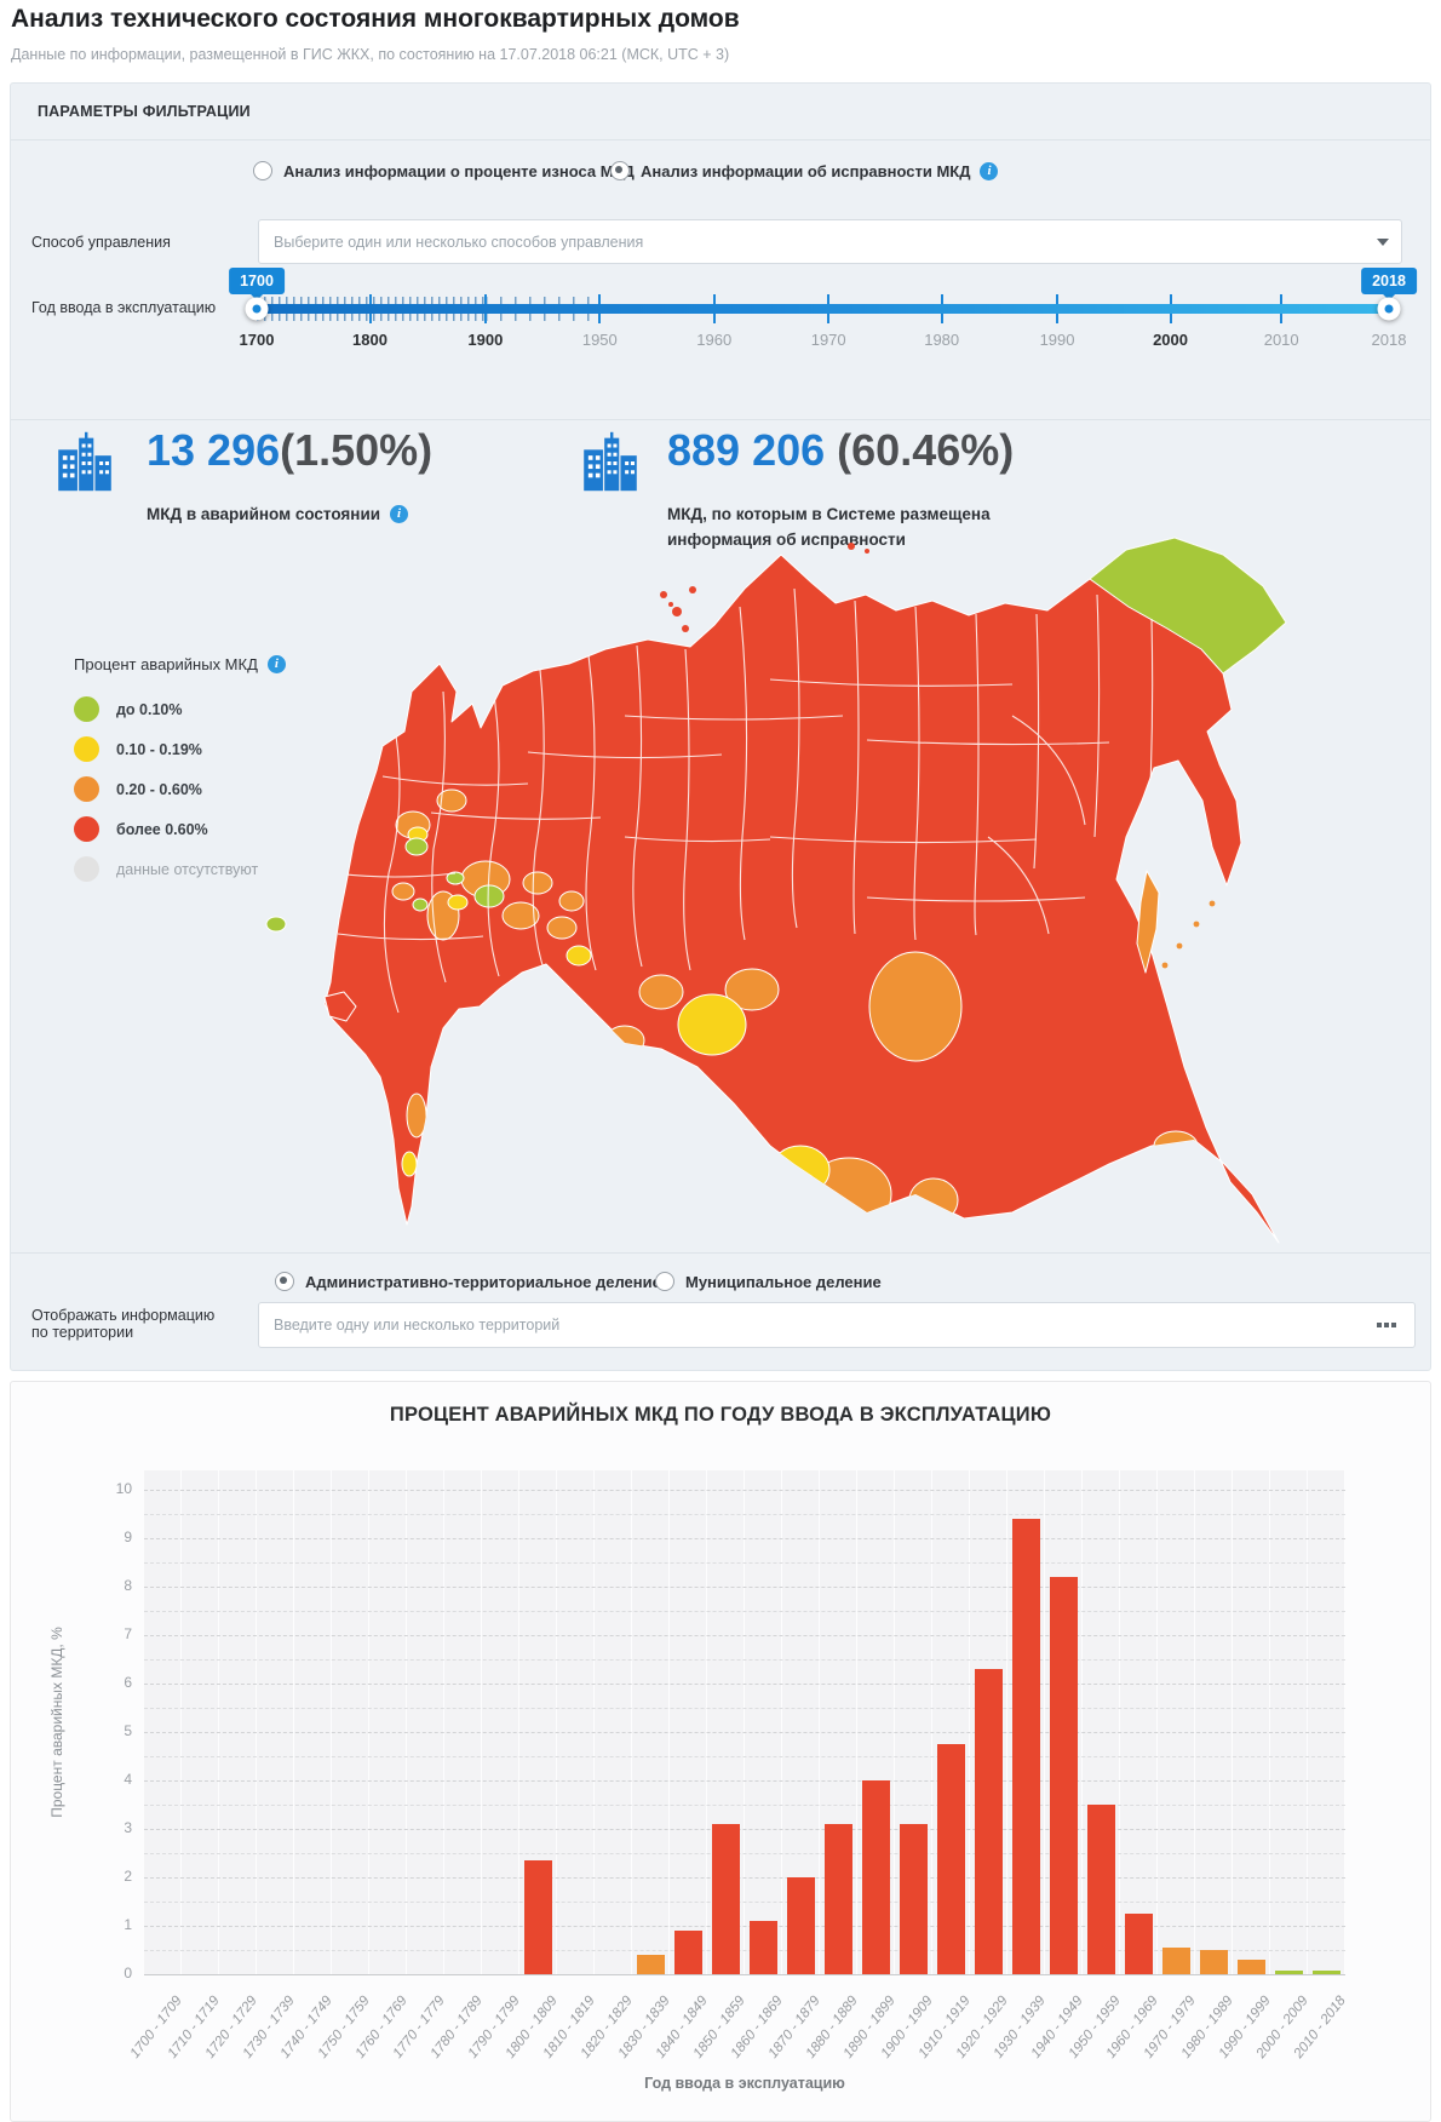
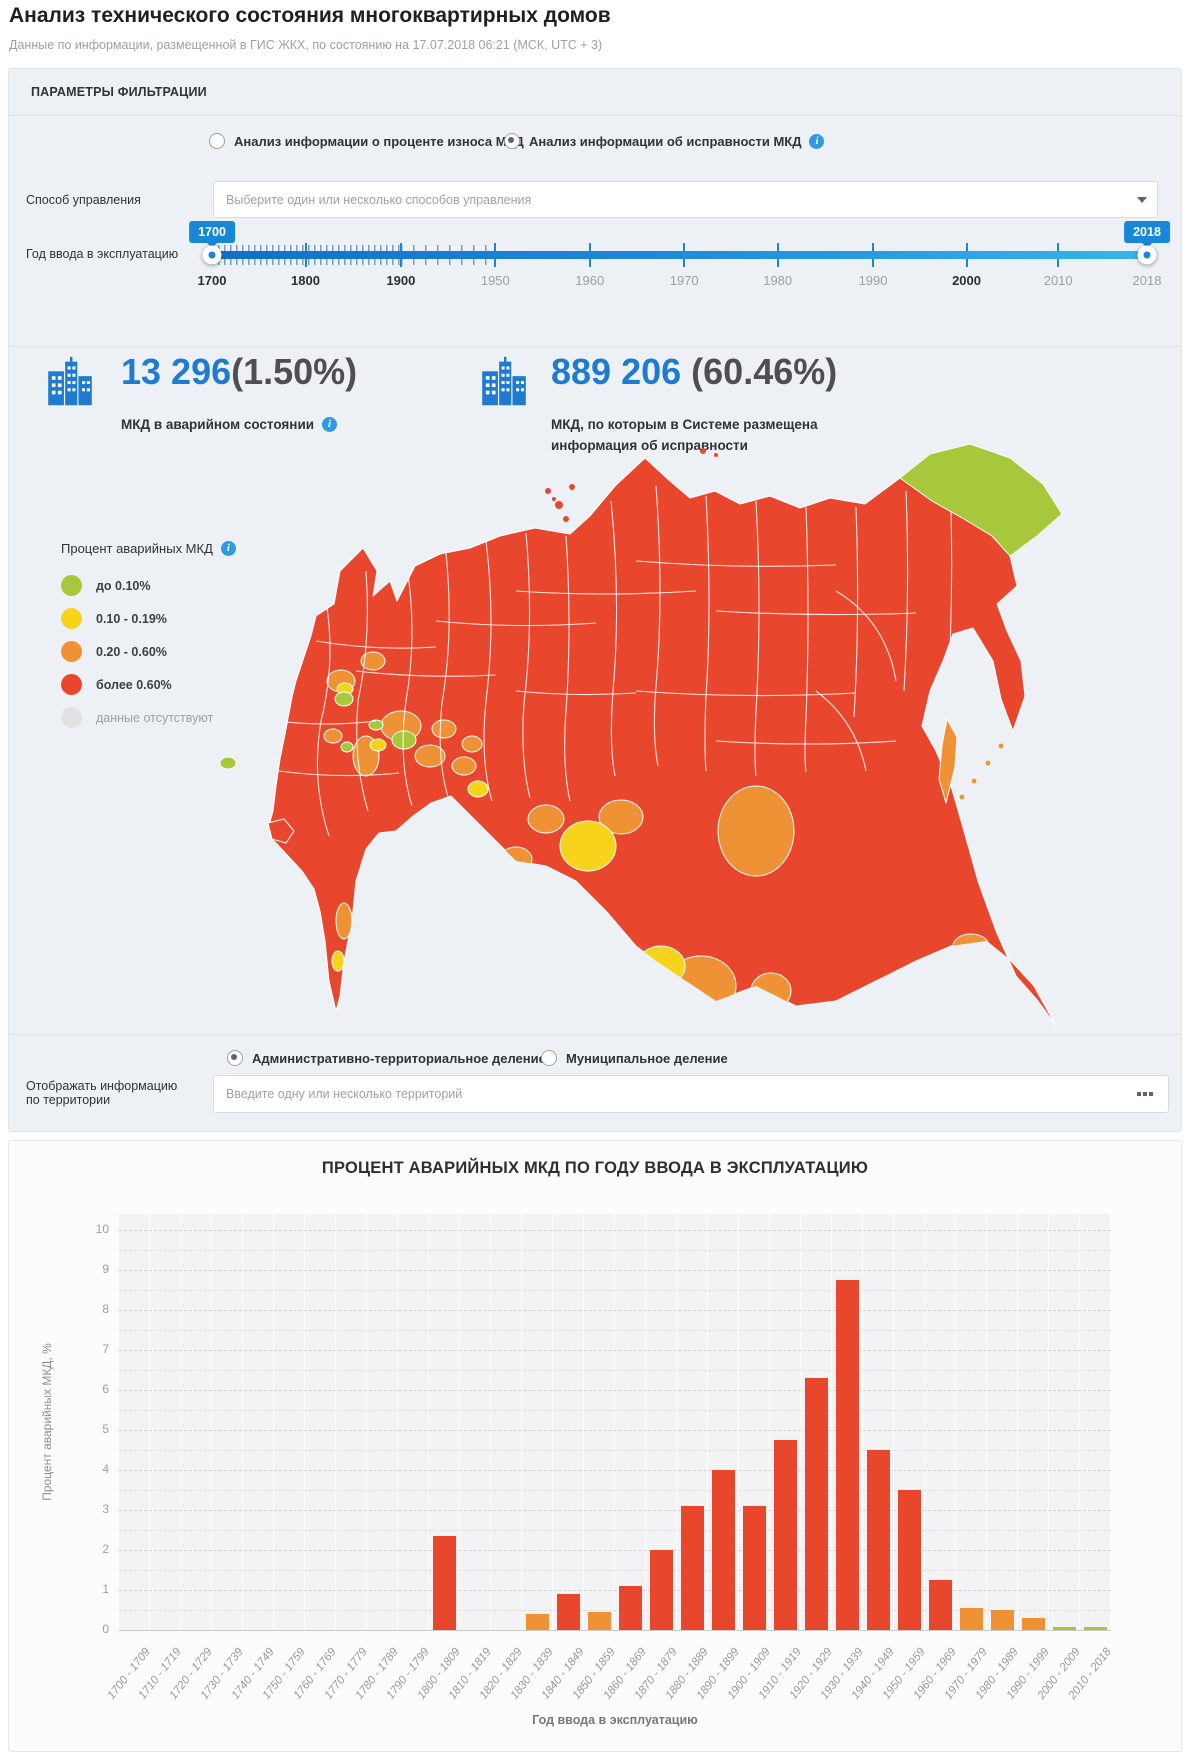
1850 - 1859: 3.1 -> 0.5
1930 - 1939: 9.4 -> 8.8
1940 - 1949: 8.2 -> 4.5
